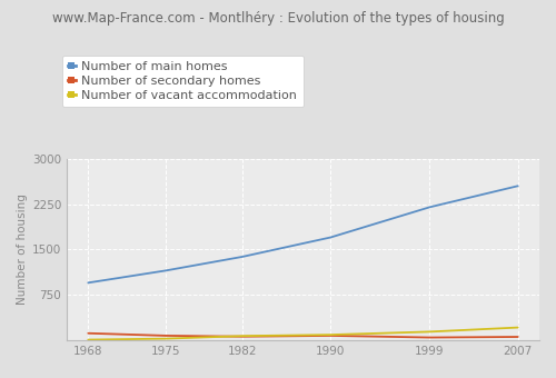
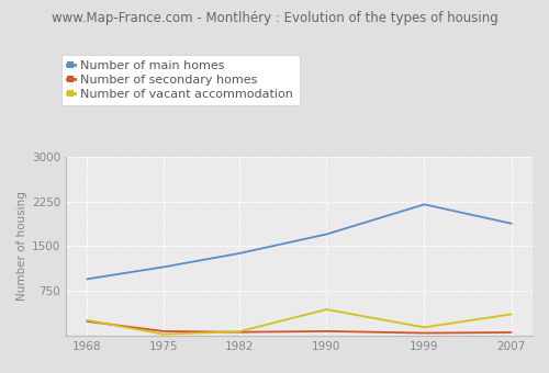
Number of secondary homes/1968: 120 -> 240
Number of vacant accommodation/1968: 10 -> 260
Number of vacant accommodation/1990: 90 -> 440
Number of main homes/2007: 2550 -> 1880
Number of vacant accommodation/2007: 210 -> 360
